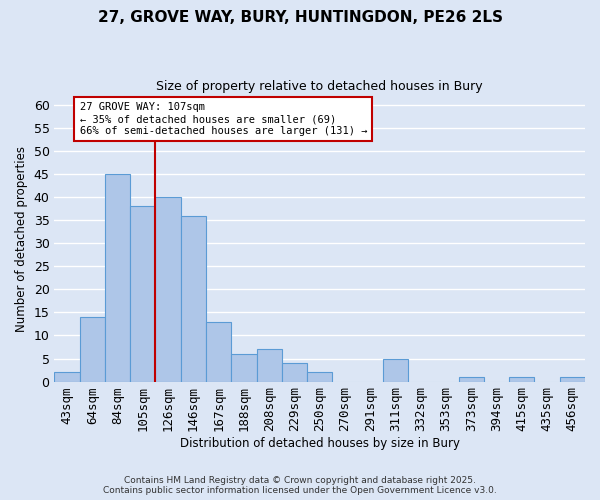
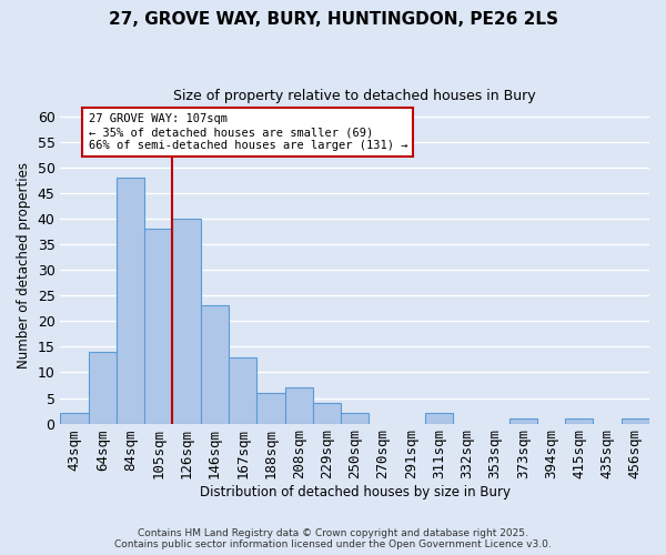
84sqm: 45 -> 48
146sqm: 36 -> 23
311sqm: 5 -> 2
